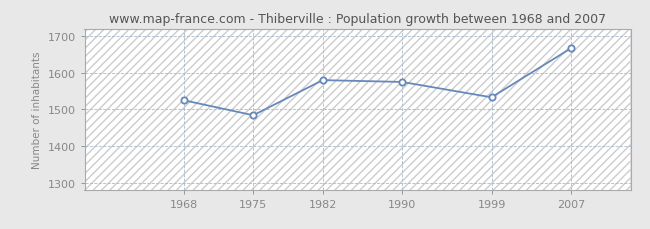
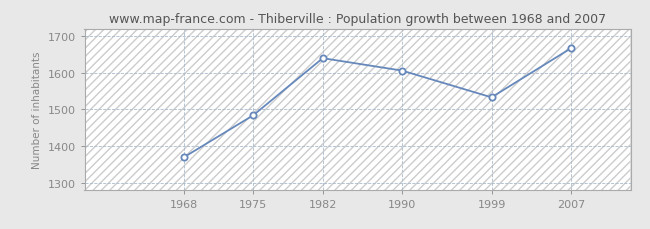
1968: 1525 -> 1369
1982: 1580 -> 1640
1990: 1575 -> 1606
